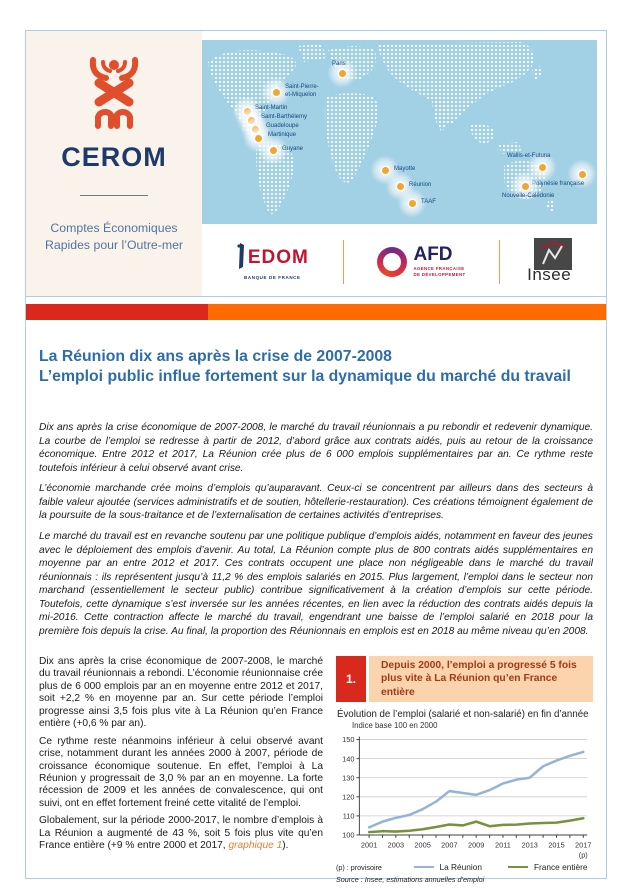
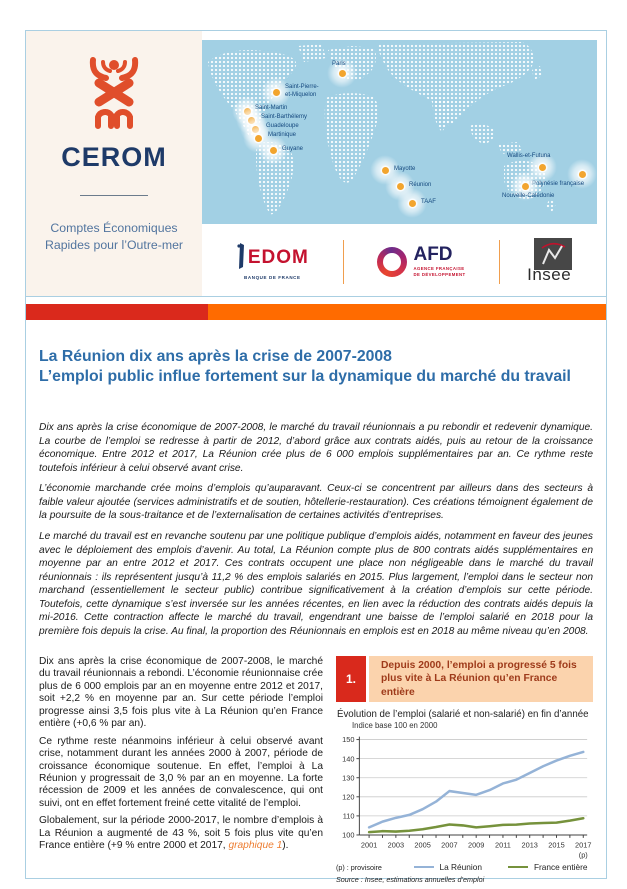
France entière/2009: 107 -> 104
La Réunion/2013: 130 -> 132
